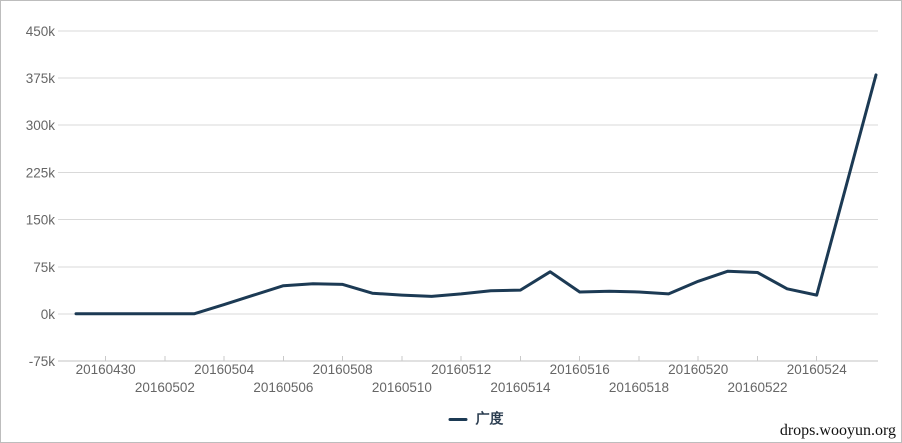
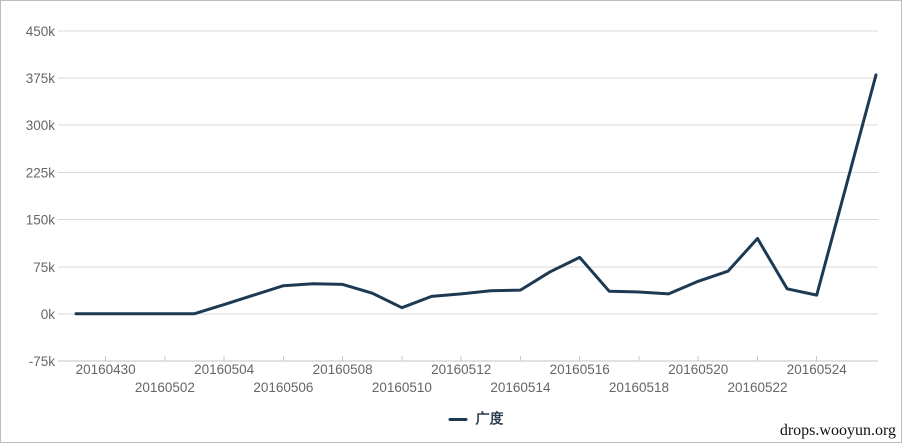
20160510: 30k -> 10k
20160516: 40k -> 90k
20160522: 70k -> 120k
